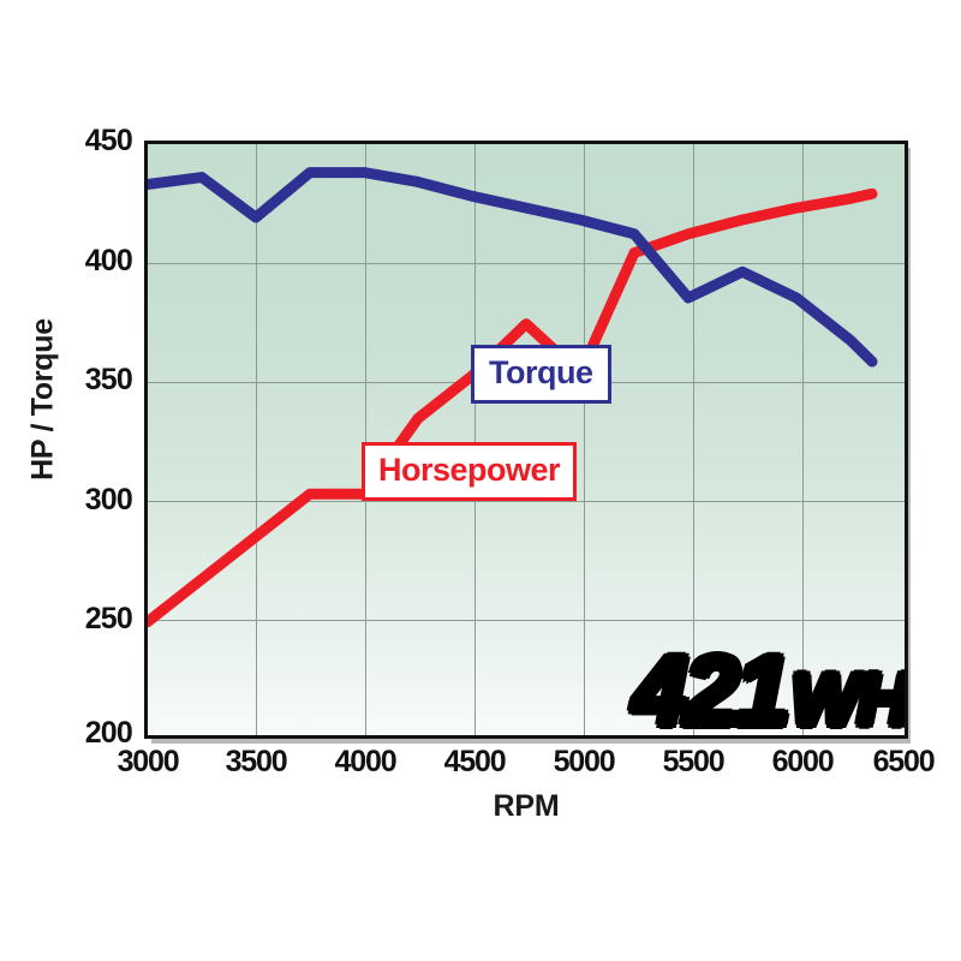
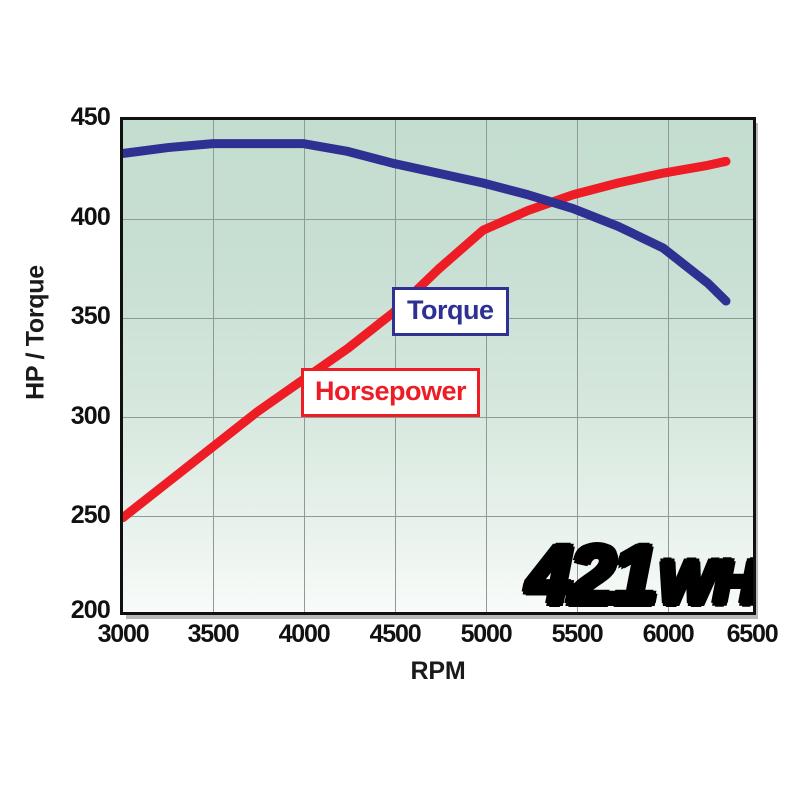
Torque/3500: 419 -> 438
Horsepower/4000: 302 -> 318
Horsepower/5000: 353 -> 394
Torque/5500: 385 -> 405
